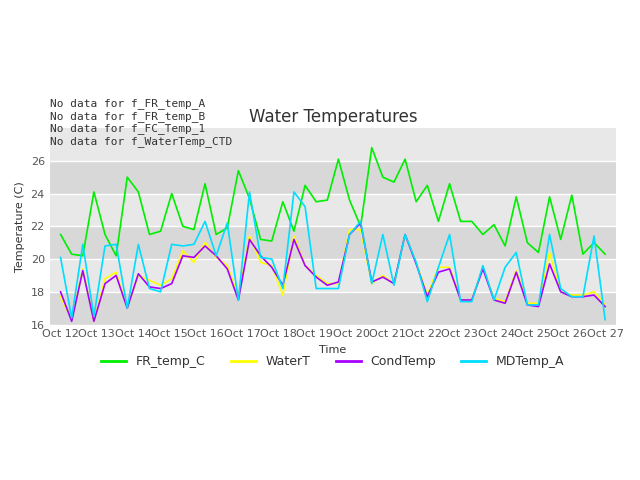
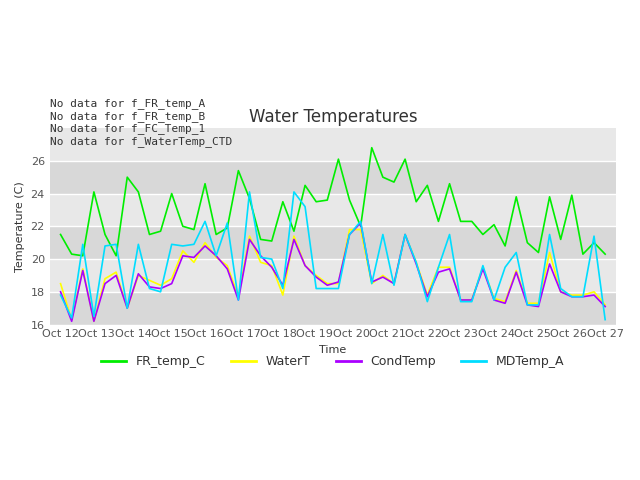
WaterT/Oct 12: 17.7 -> 18.5
MDTemp_A/Oct 12: 20.1 -> 17.8
